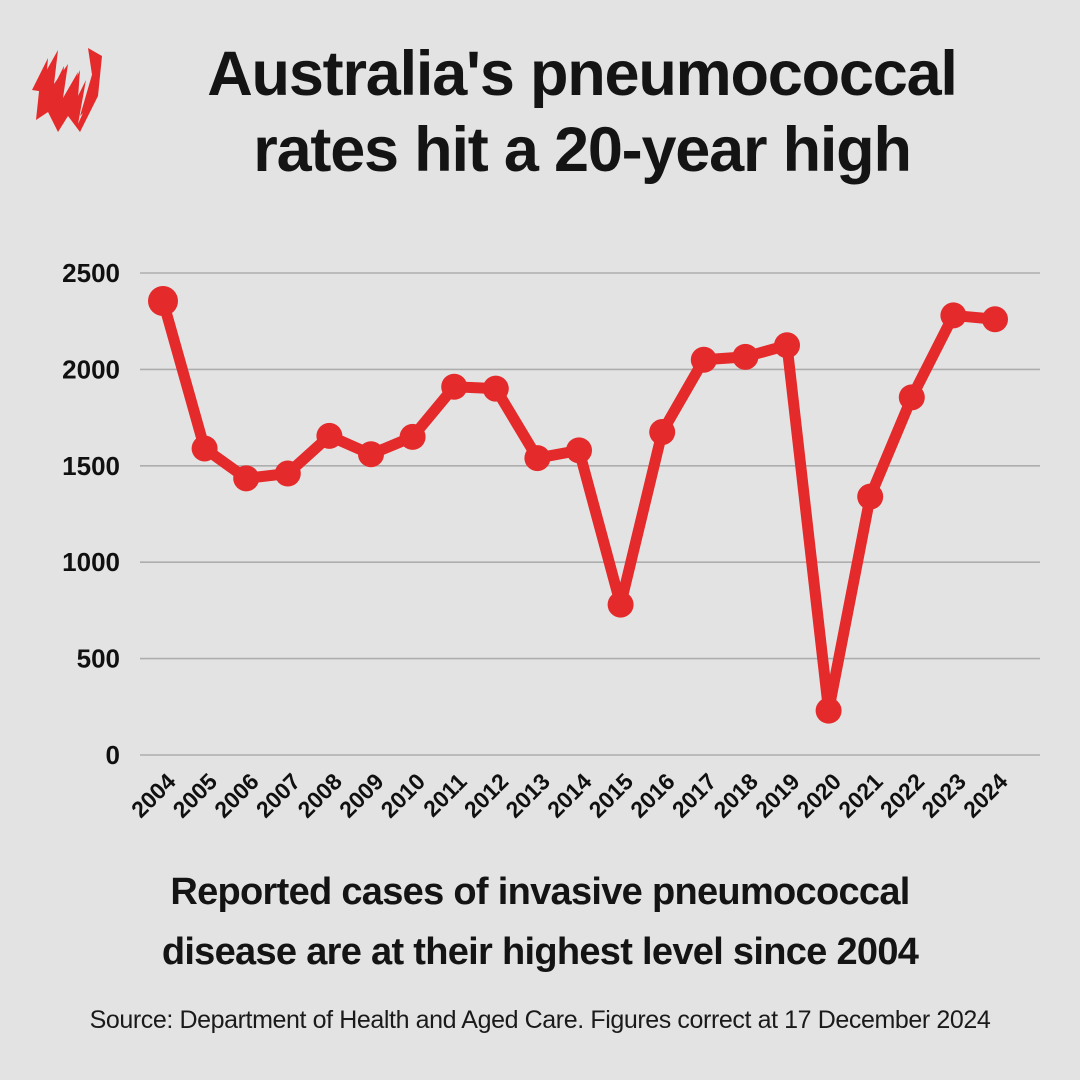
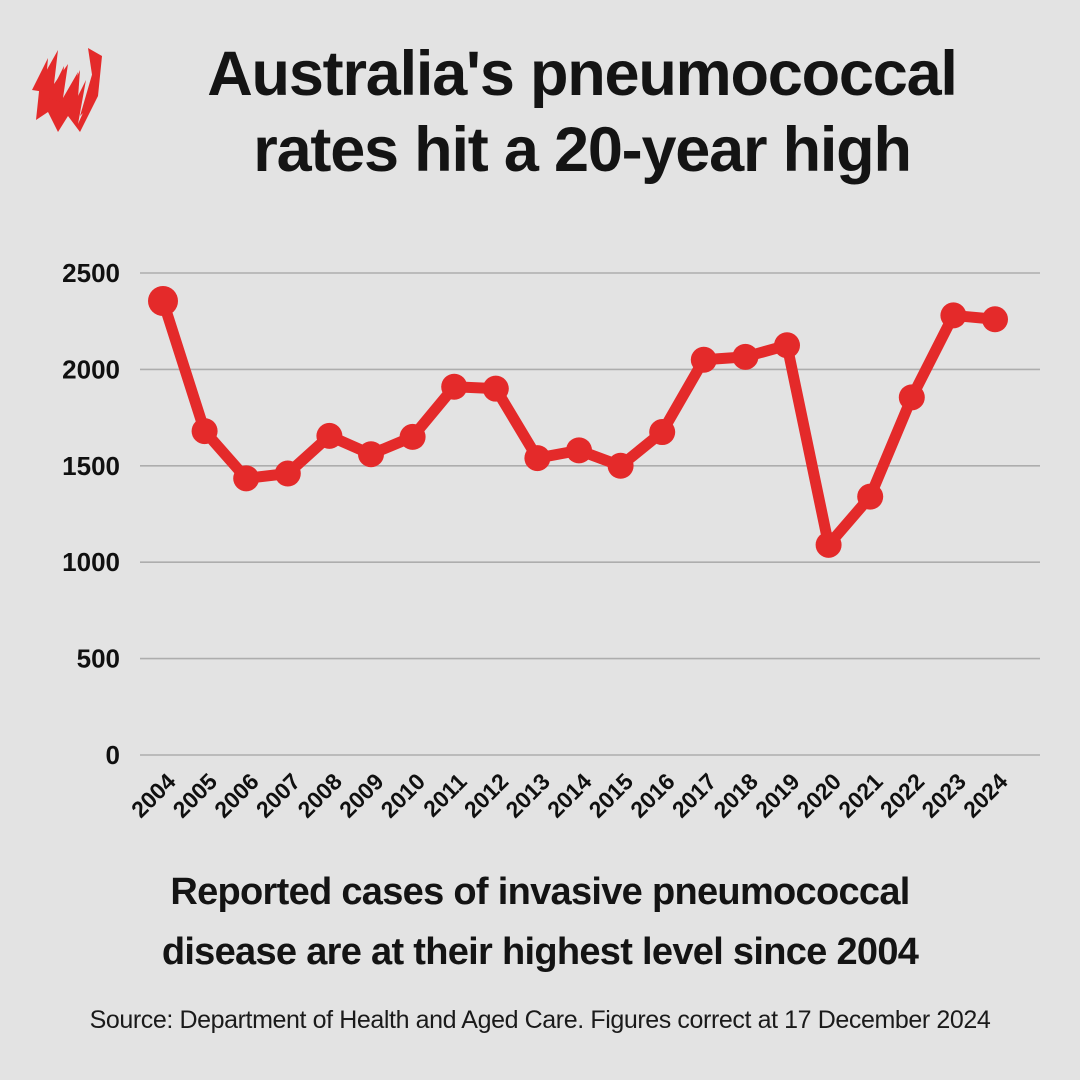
2005: 1590 -> 1680
2015: 780 -> 1500
2020: 230 -> 1090
